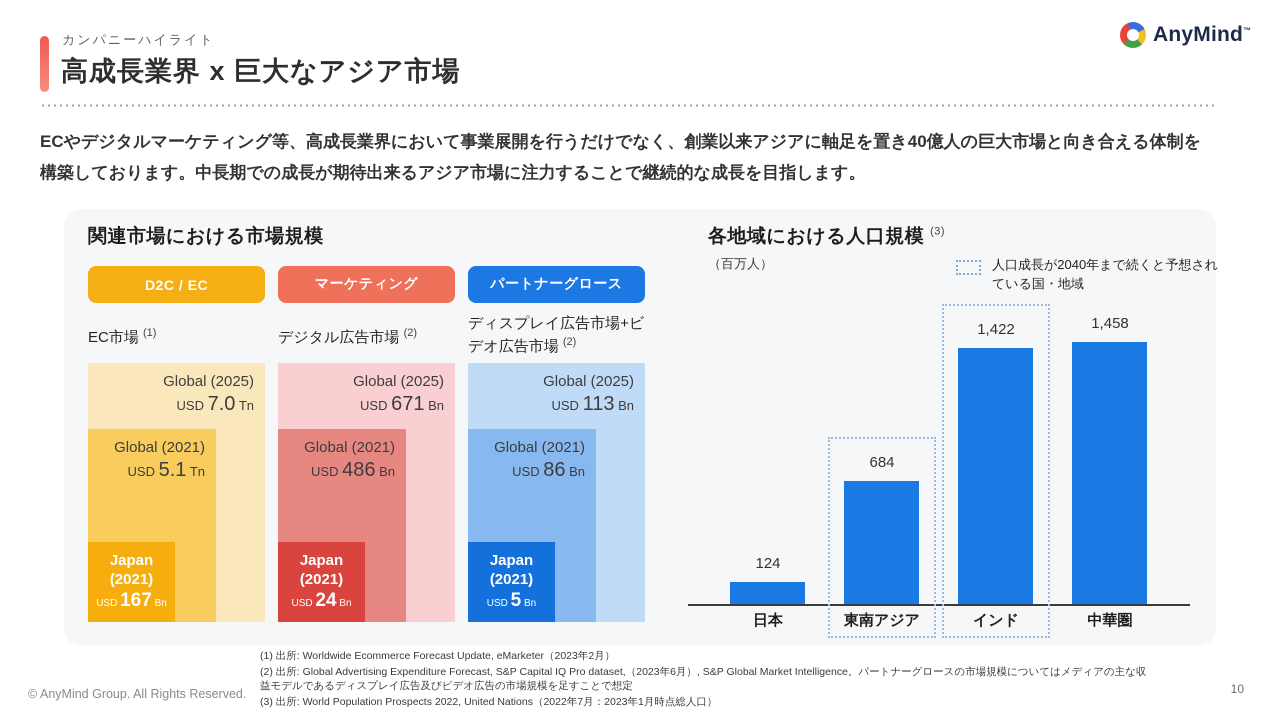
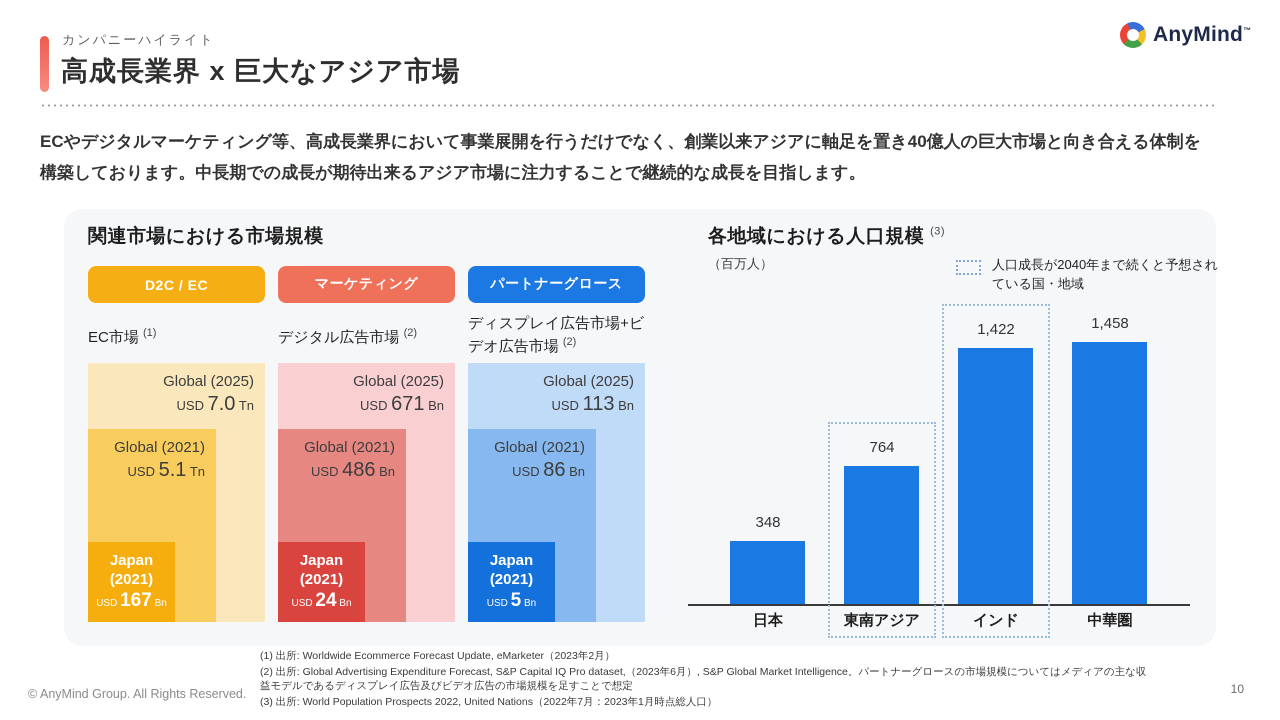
各地域における人口規模 (3)/日本: 124 -> 348
各地域における人口規模 (3)/東南アジア: 684 -> 764
